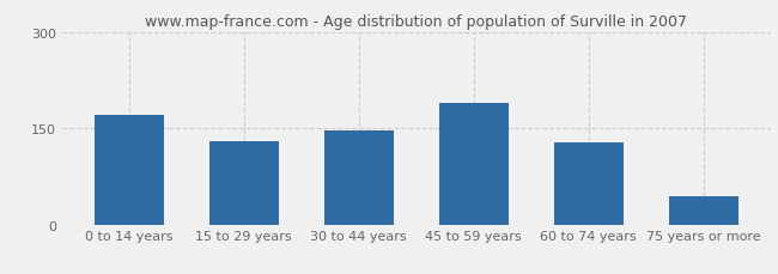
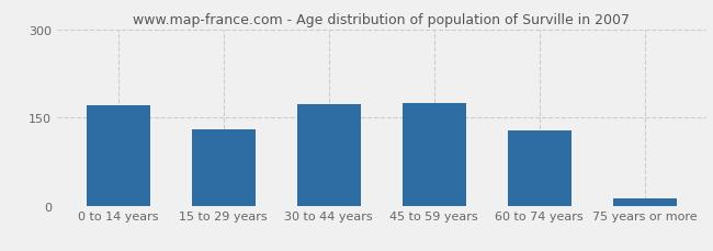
30 to 44 years: 146 -> 172
45 to 59 years: 190 -> 175
75 years or more: 44 -> 13
